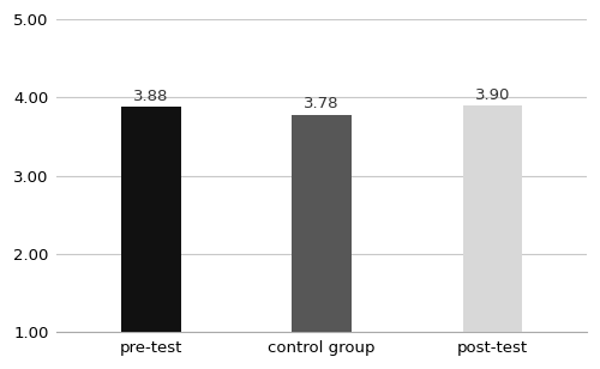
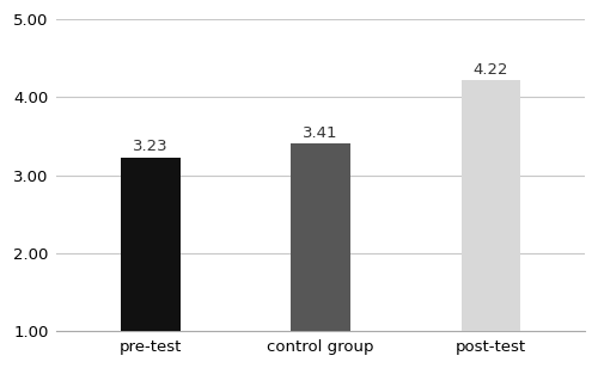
pre-test: 3.88 -> 3.23
control group: 3.78 -> 3.41
post-test: 3.90 -> 4.22
